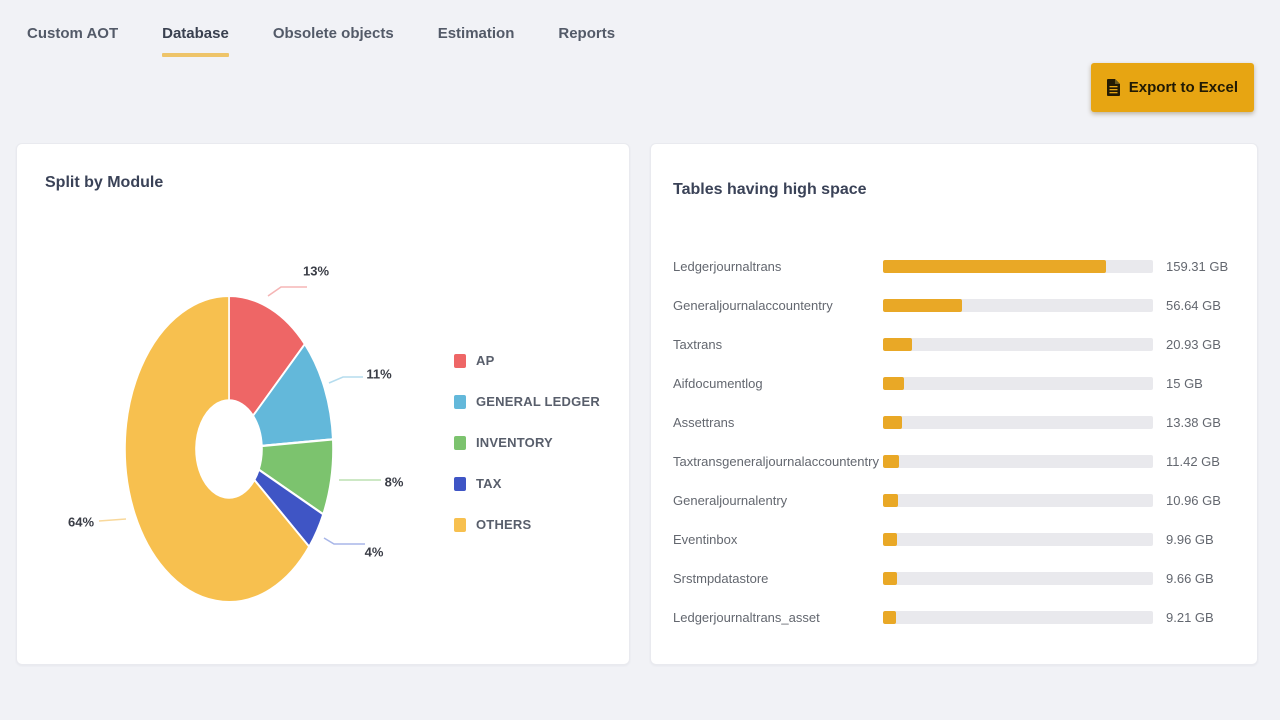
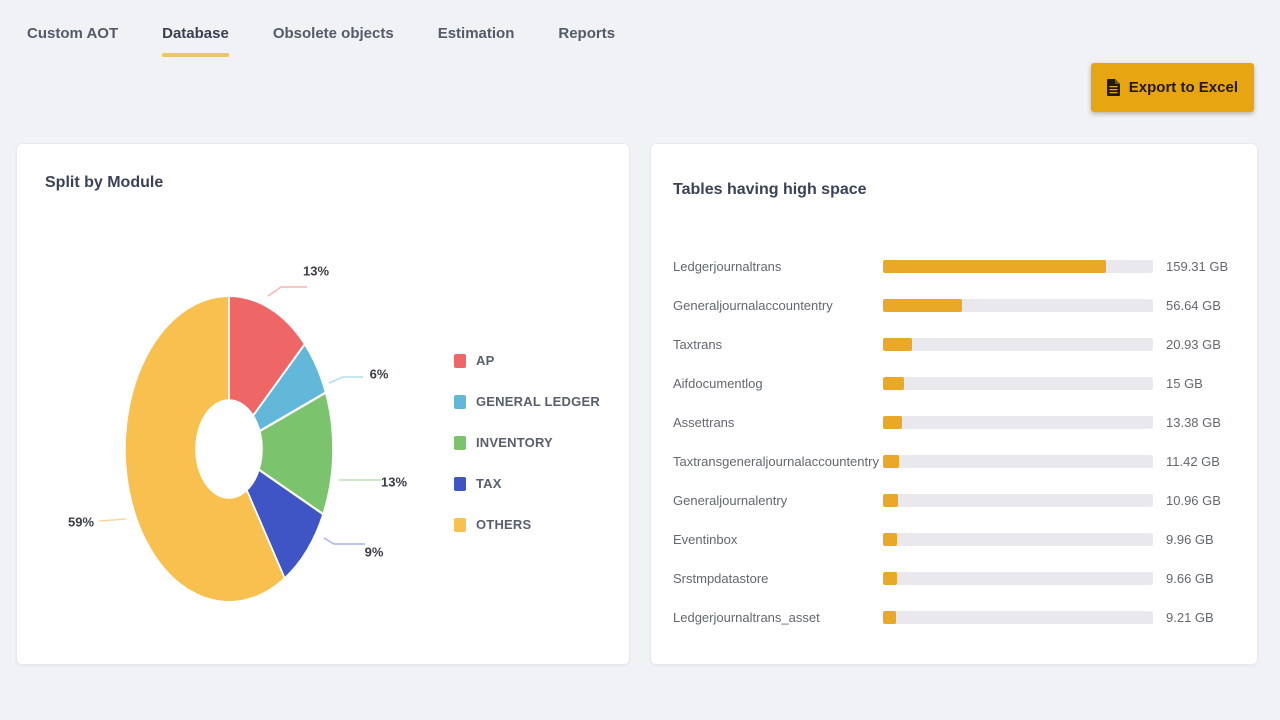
Split by Module/GENERAL LEDGER: 11% -> 6%
Split by Module/INVENTORY: 8% -> 13%
Split by Module/TAX: 4% -> 9%
Split by Module/OTHERS: 64% -> 59%
